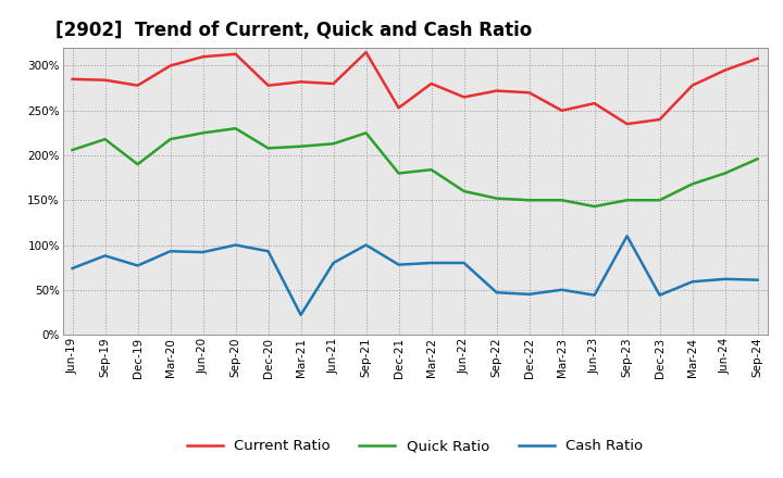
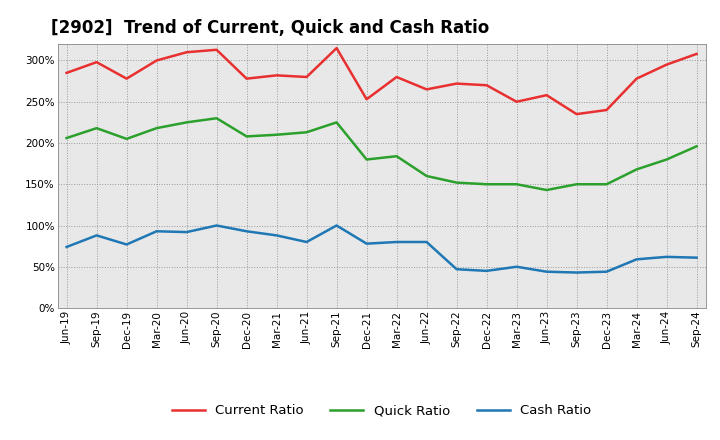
Current Ratio/Sep-19: 284% -> 298%
Quick Ratio/Dec-19: 190% -> 205%
Cash Ratio/Mar-21: 22% -> 88%
Cash Ratio/Sep-23: 110% -> 43%
